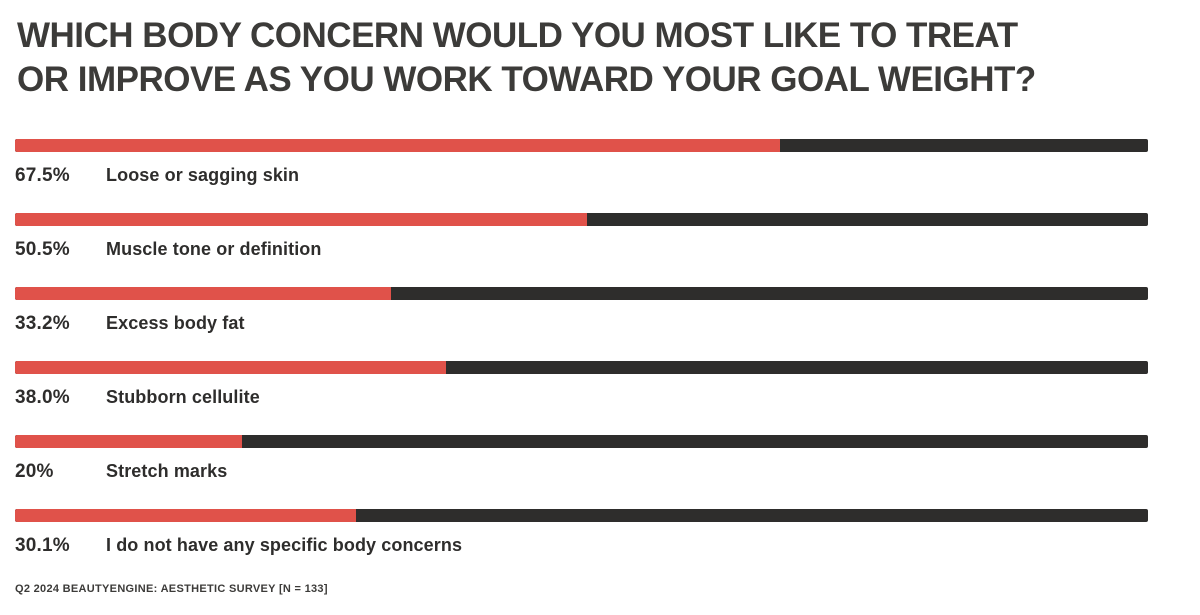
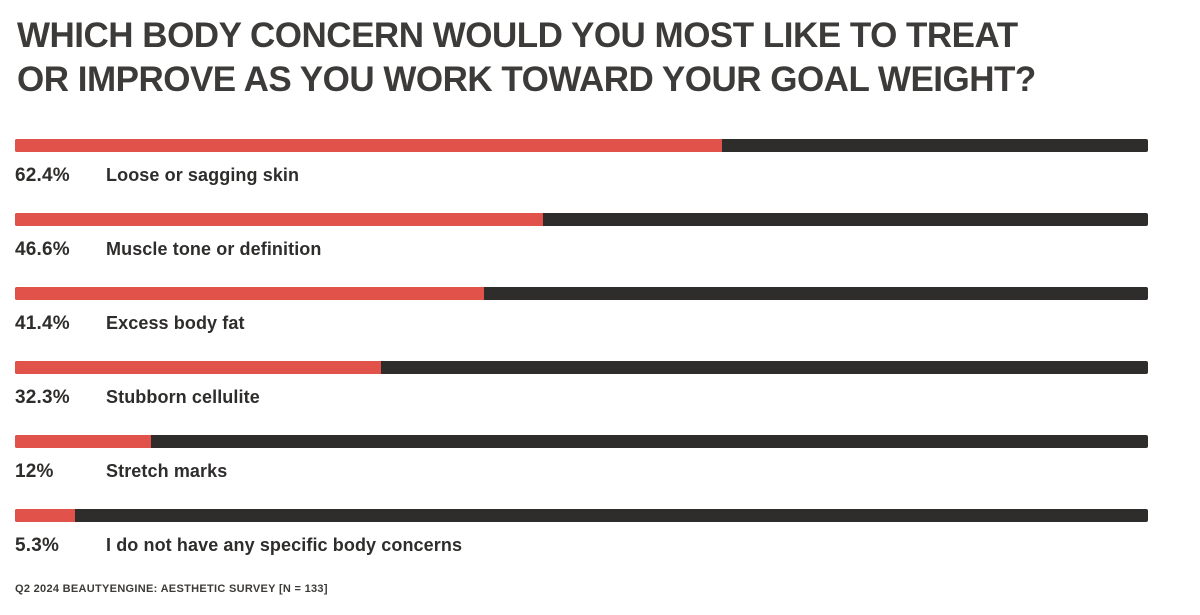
Loose or sagging skin: 67.5% -> 62.4%
Muscle tone or definition: 50.5% -> 46.6%
Excess body fat: 33.2% -> 41.4%
Stubborn cellulite: 38.0% -> 32.3%
Stretch marks: 20% -> 12%
I do not have any specific body concerns: 30.1% -> 5.3%
